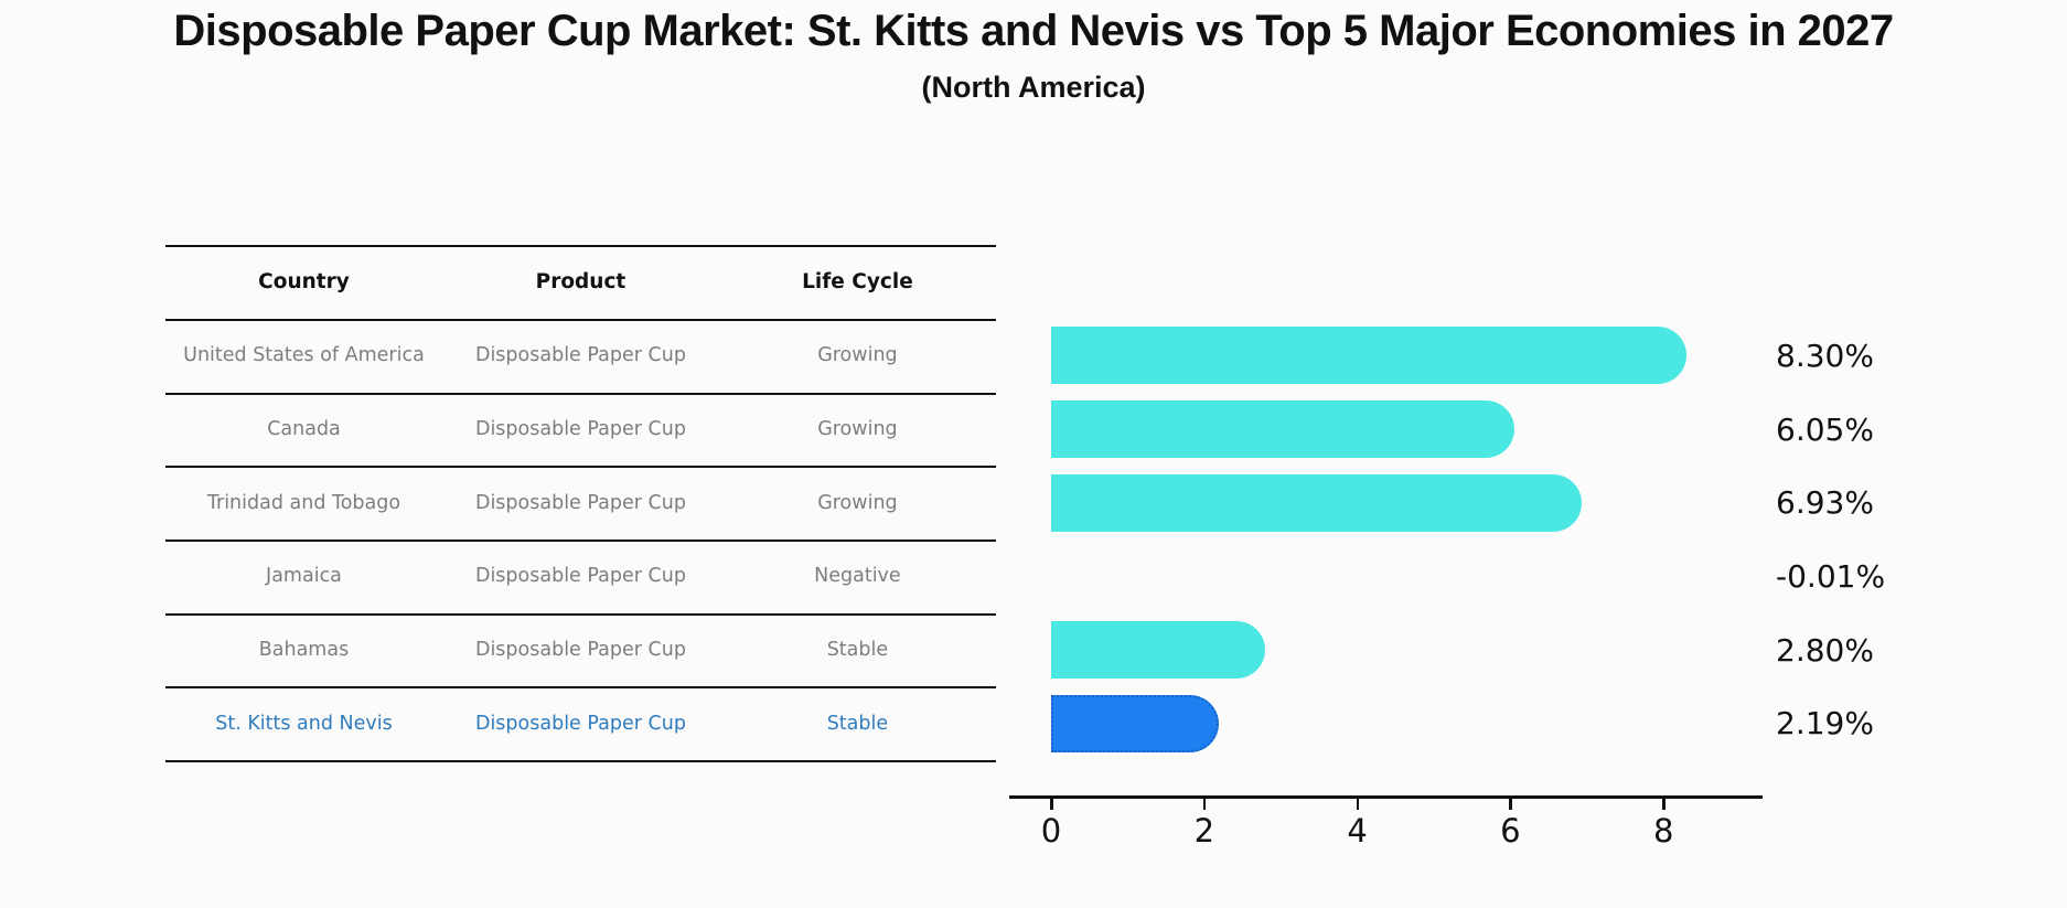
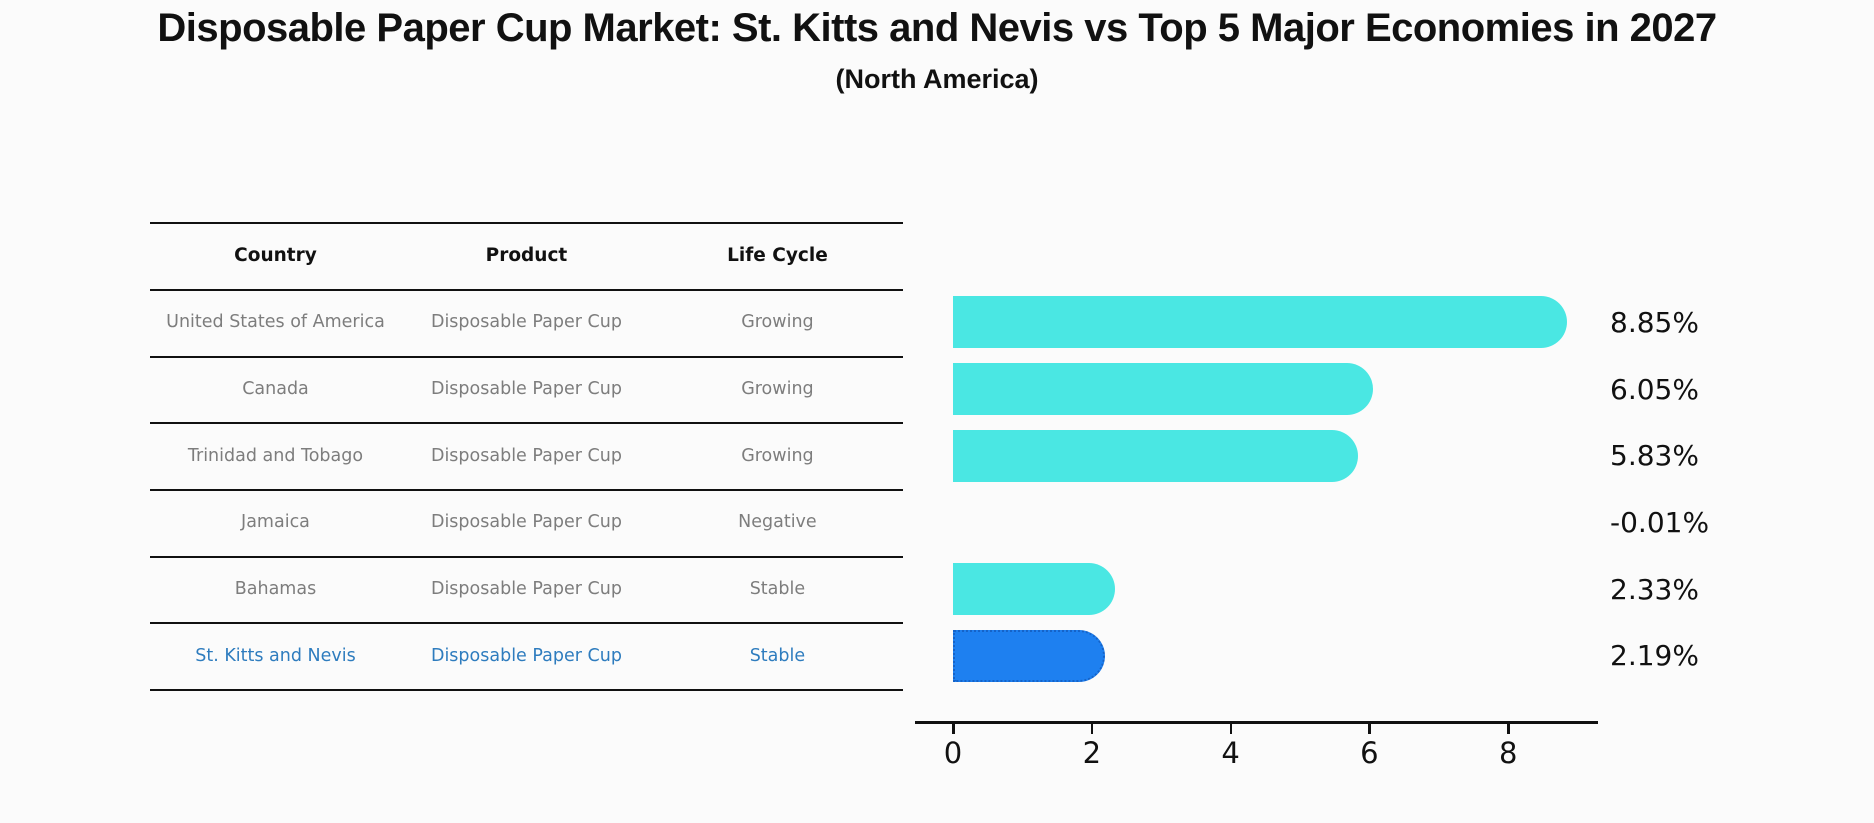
United States of America: 8.30% -> 8.85%
Trinidad and Tobago: 6.93% -> 5.83%
Bahamas: 2.80% -> 2.33%
